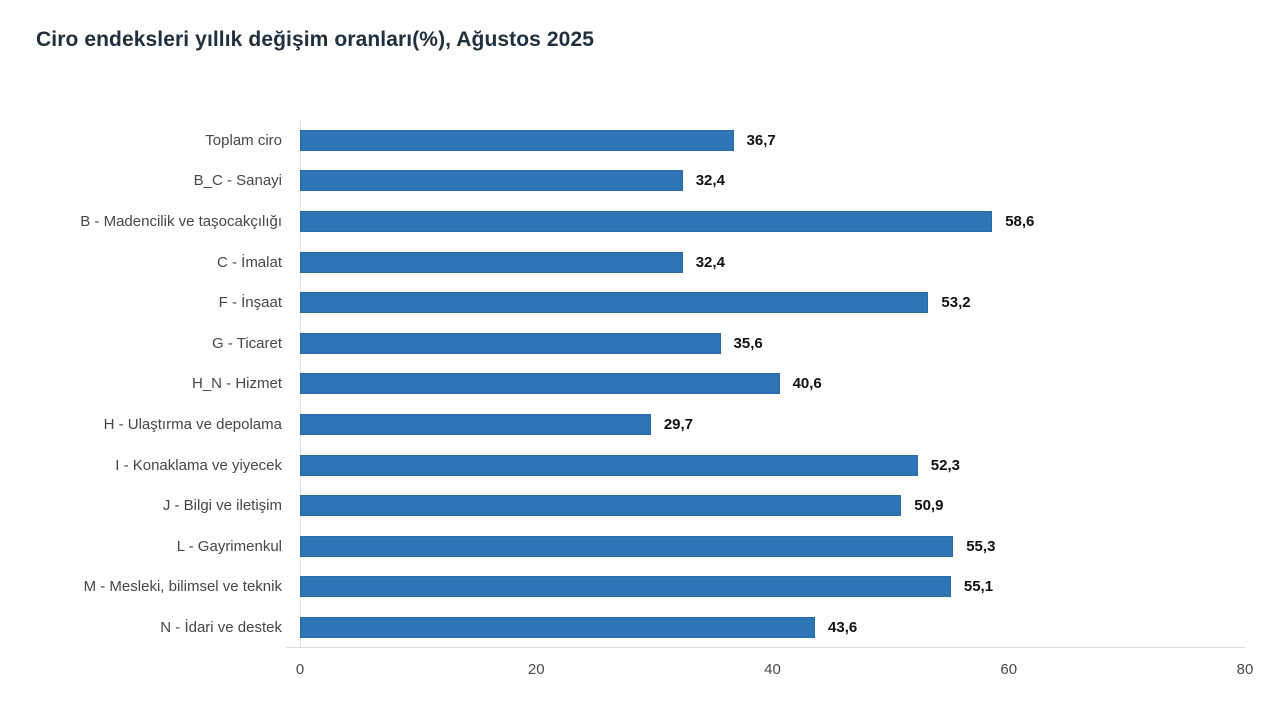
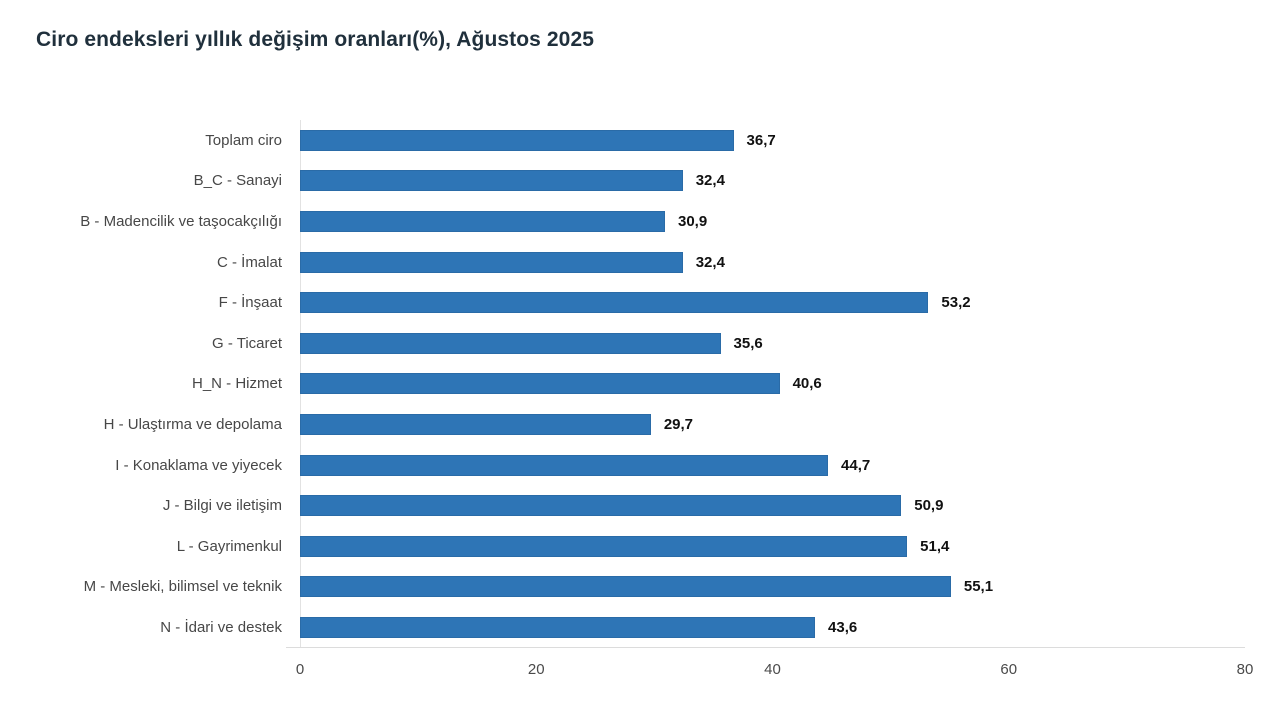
B - Madencilik ve taşocakçılığı: 58,6 -> 30,9
I - Konaklama ve yiyecek: 52,3 -> 44,7
L - Gayrimenkul: 55,3 -> 51,4
